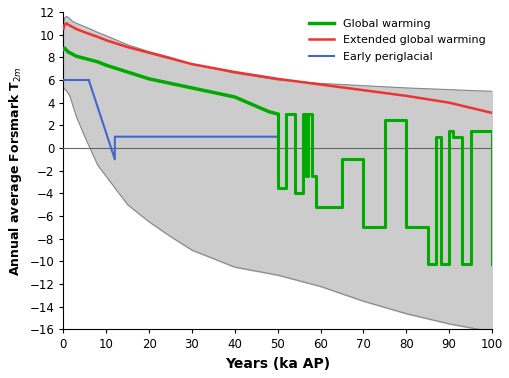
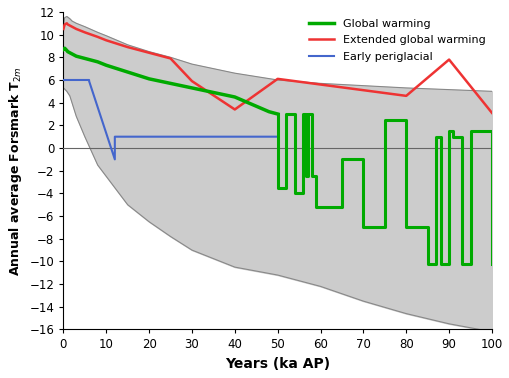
Extended global warming/30: 7.4 -> 5.9
Extended global warming/40: 6.7 -> 3.4
Extended global warming/90: 4.0 -> 7.8
